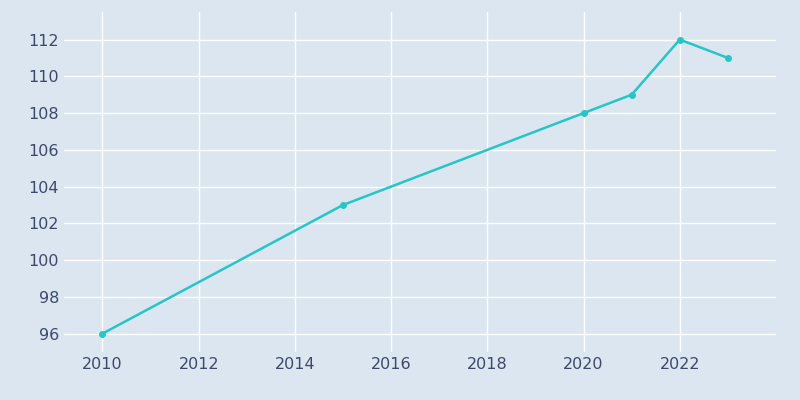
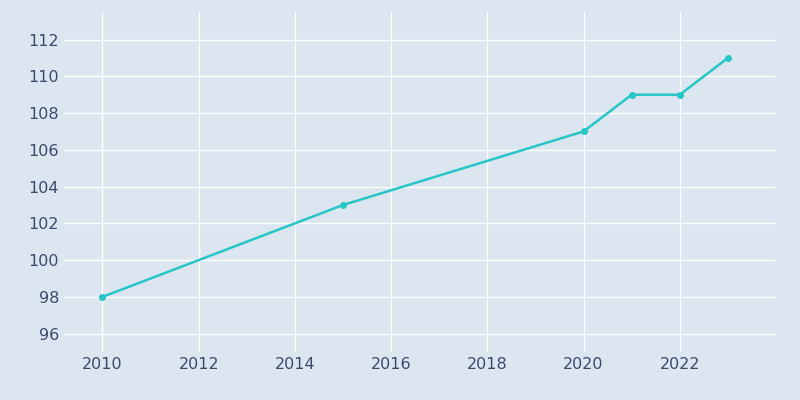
2010: 96 -> 98
2020: 108 -> 107
2022: 112 -> 109
